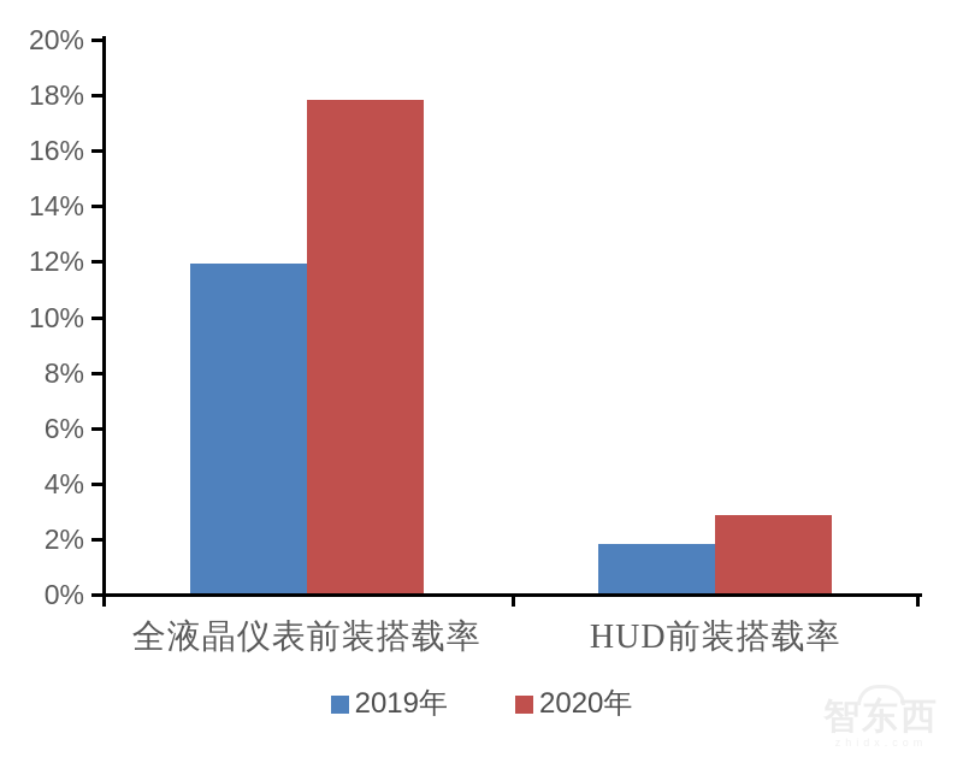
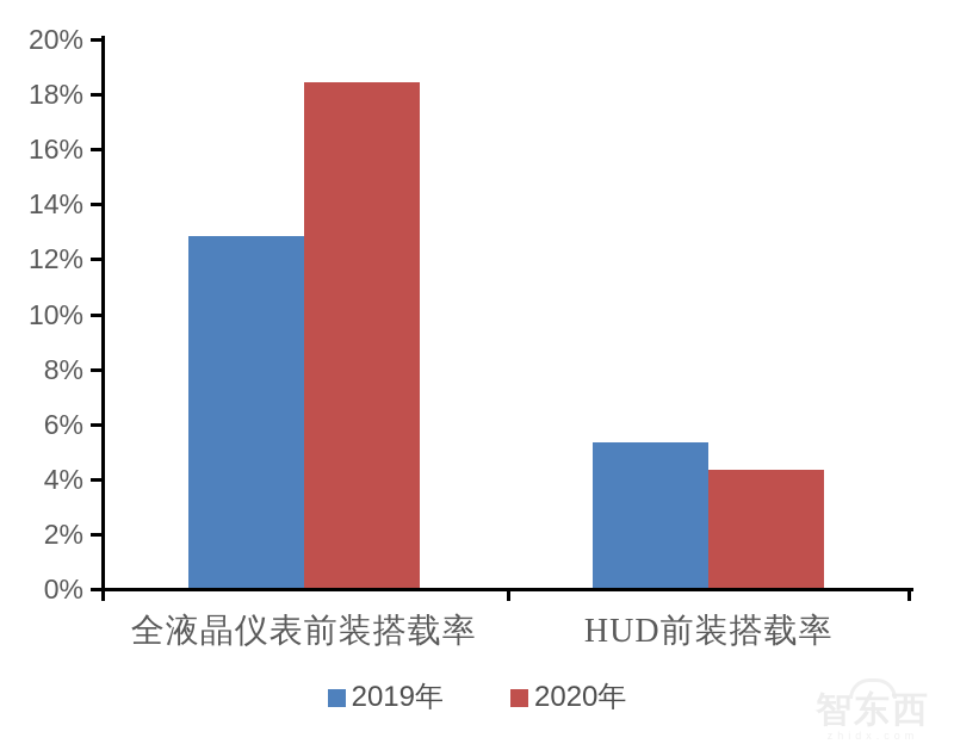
2019年/全液晶仪表前装搭载率: 11.9% -> 12.8%
2020年/全液晶仪表前装搭载率: 17.8% -> 18.4%
2019年/HUD前装搭载率: 1.8% -> 5.3%
2020年/HUD前装搭载率: 2.8% -> 4.3%
